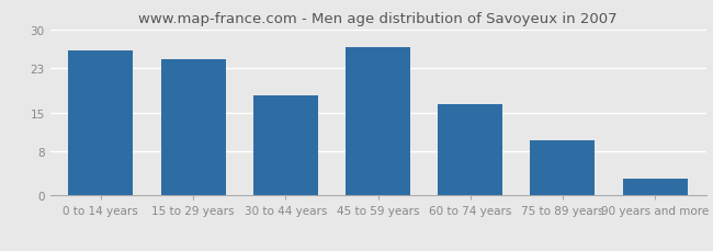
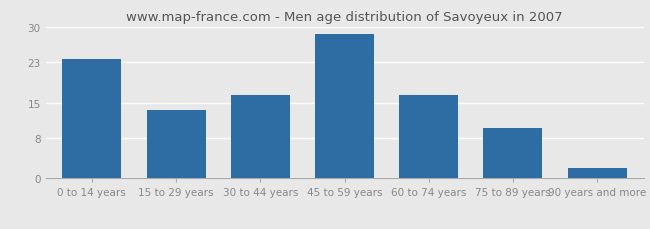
0 to 14 years: 26.2 -> 23.5
15 to 29 years: 24.6 -> 13.5
30 to 44 years: 18.0 -> 16.5
45 to 59 years: 26.8 -> 28.5
90 years and more: 3.0 -> 2.0
